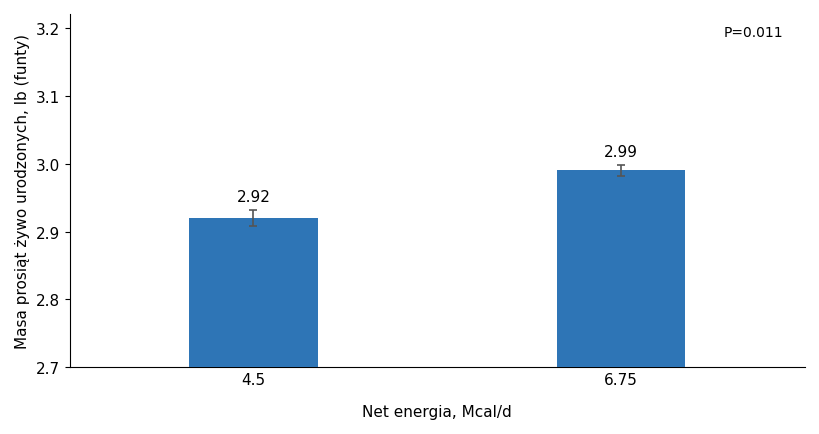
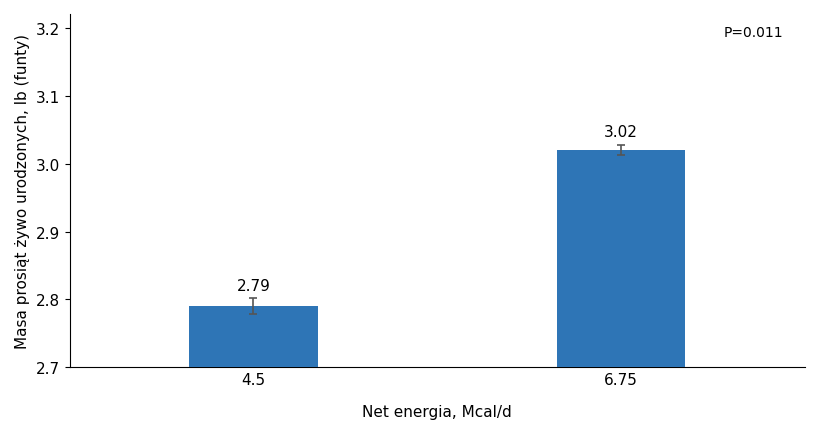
4.5: 2.92 -> 2.79
6.75: 2.99 -> 3.02
